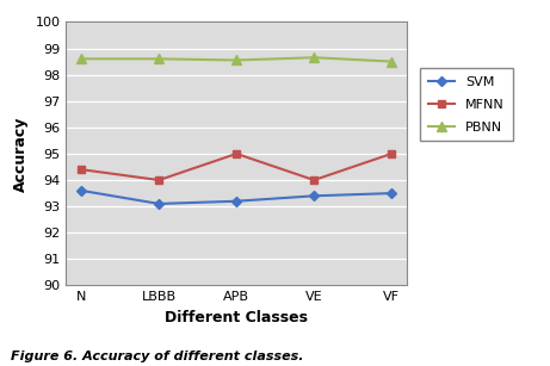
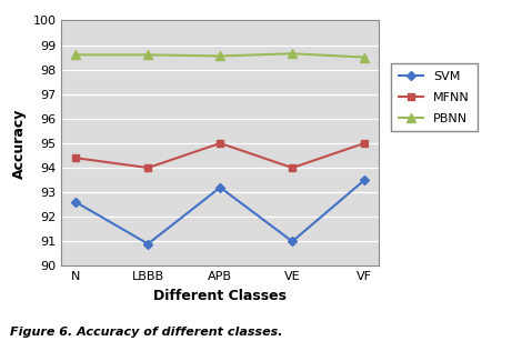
SVM/N: 93.6 -> 92.6
SVM/LBBB: 93.1 -> 90.9
SVM/VE: 93.4 -> 91.0
